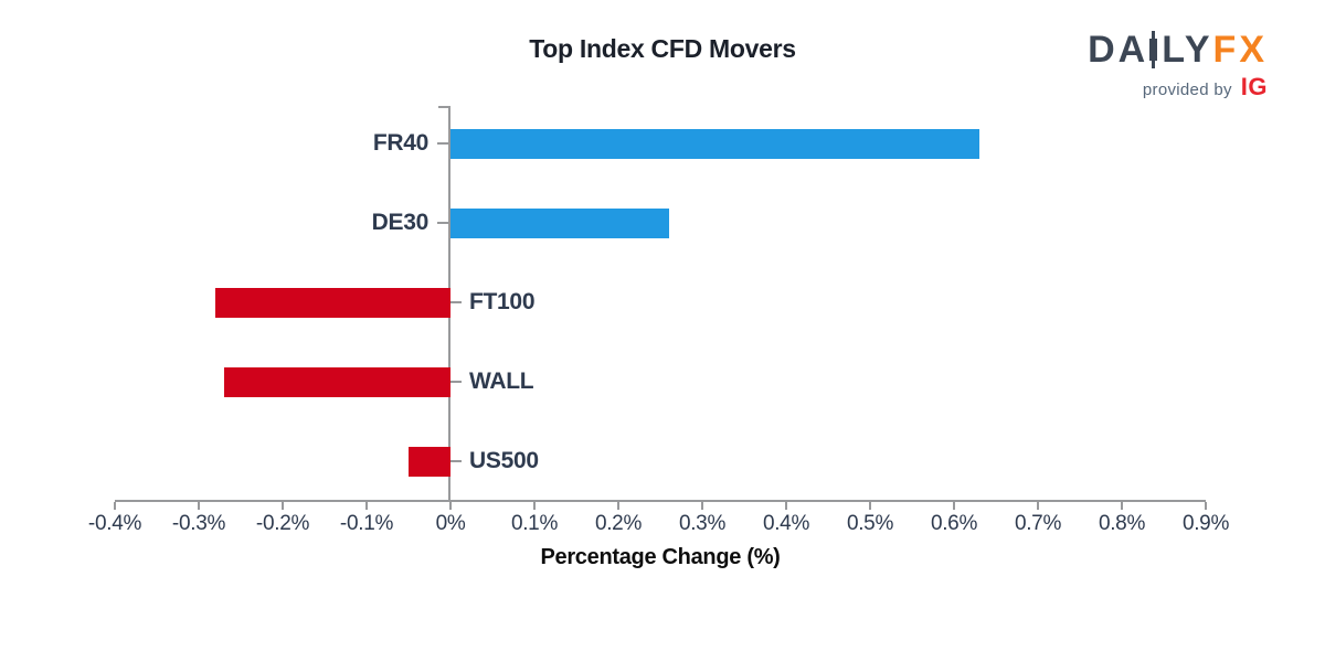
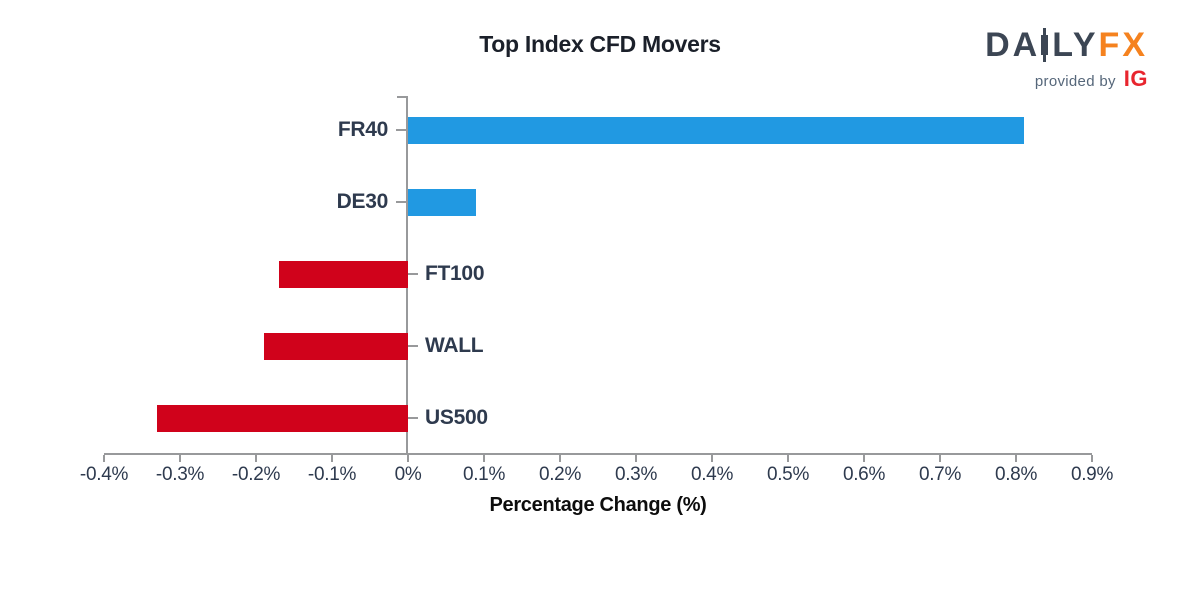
FR40: 0.63% -> 0.81%
DE30: 0.26% -> 0.09%
FT100: -0.28% -> -0.17%
WALL: -0.27% -> -0.19%
US500: -0.05% -> -0.33%
